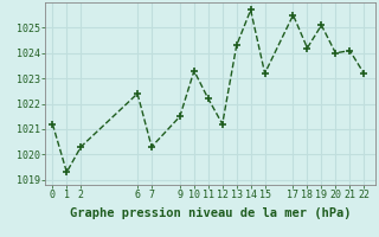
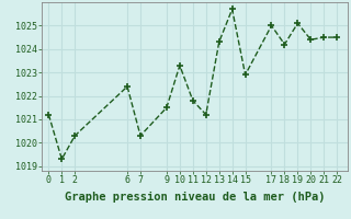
11: 1022.2 -> 1021.8
15: 1023.2 -> 1022.9
17: 1025.5 -> 1025.0
20: 1024.0 -> 1024.4
21: 1024.1 -> 1024.5
22: 1023.2 -> 1024.5
